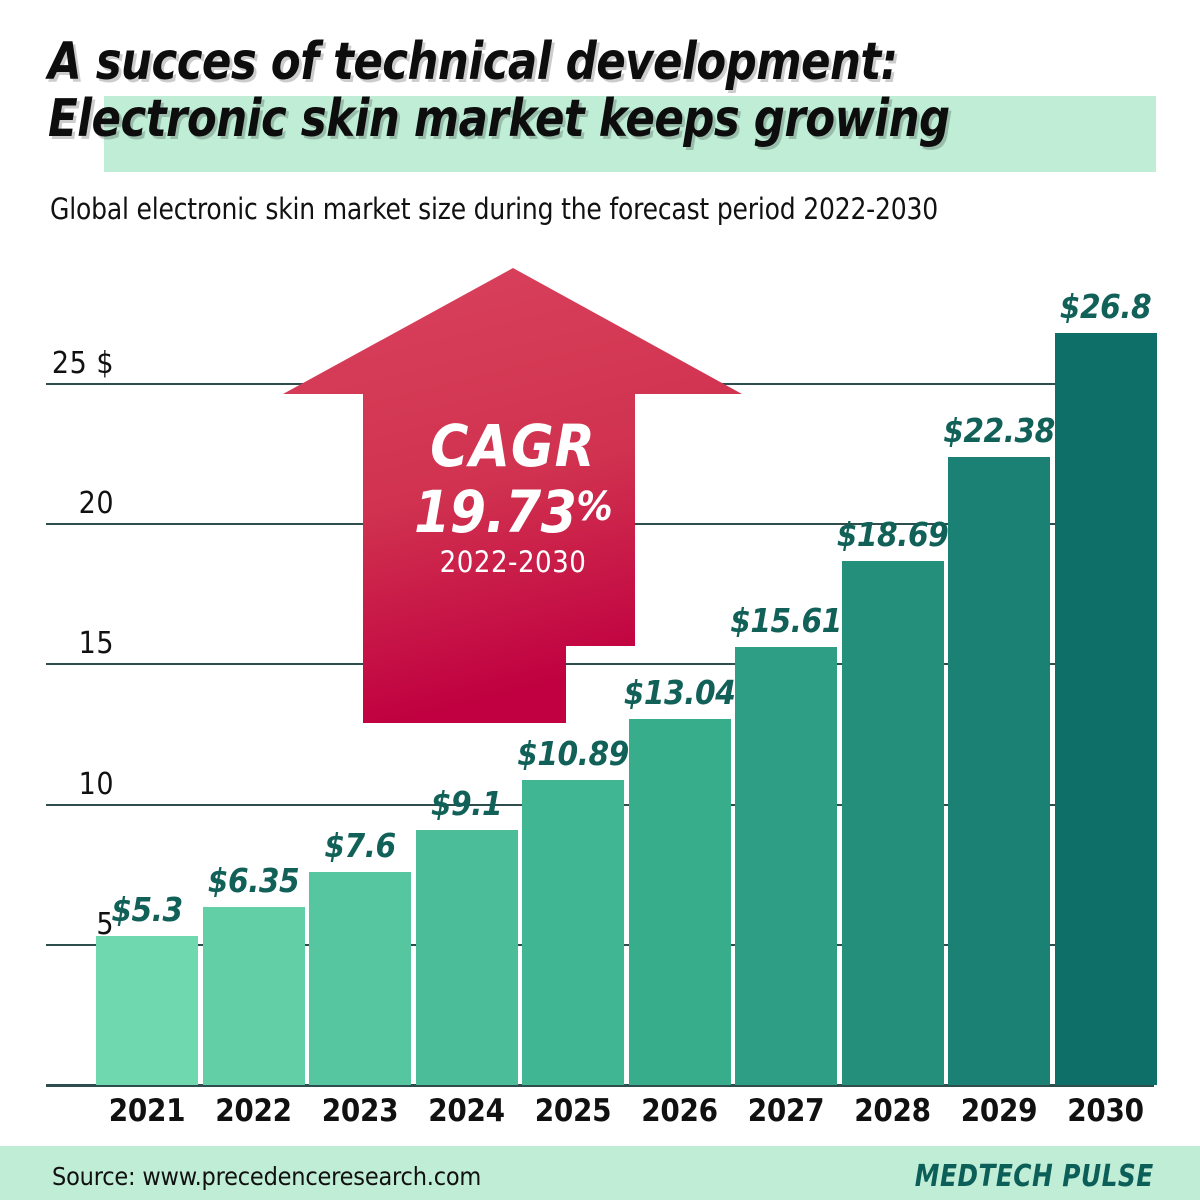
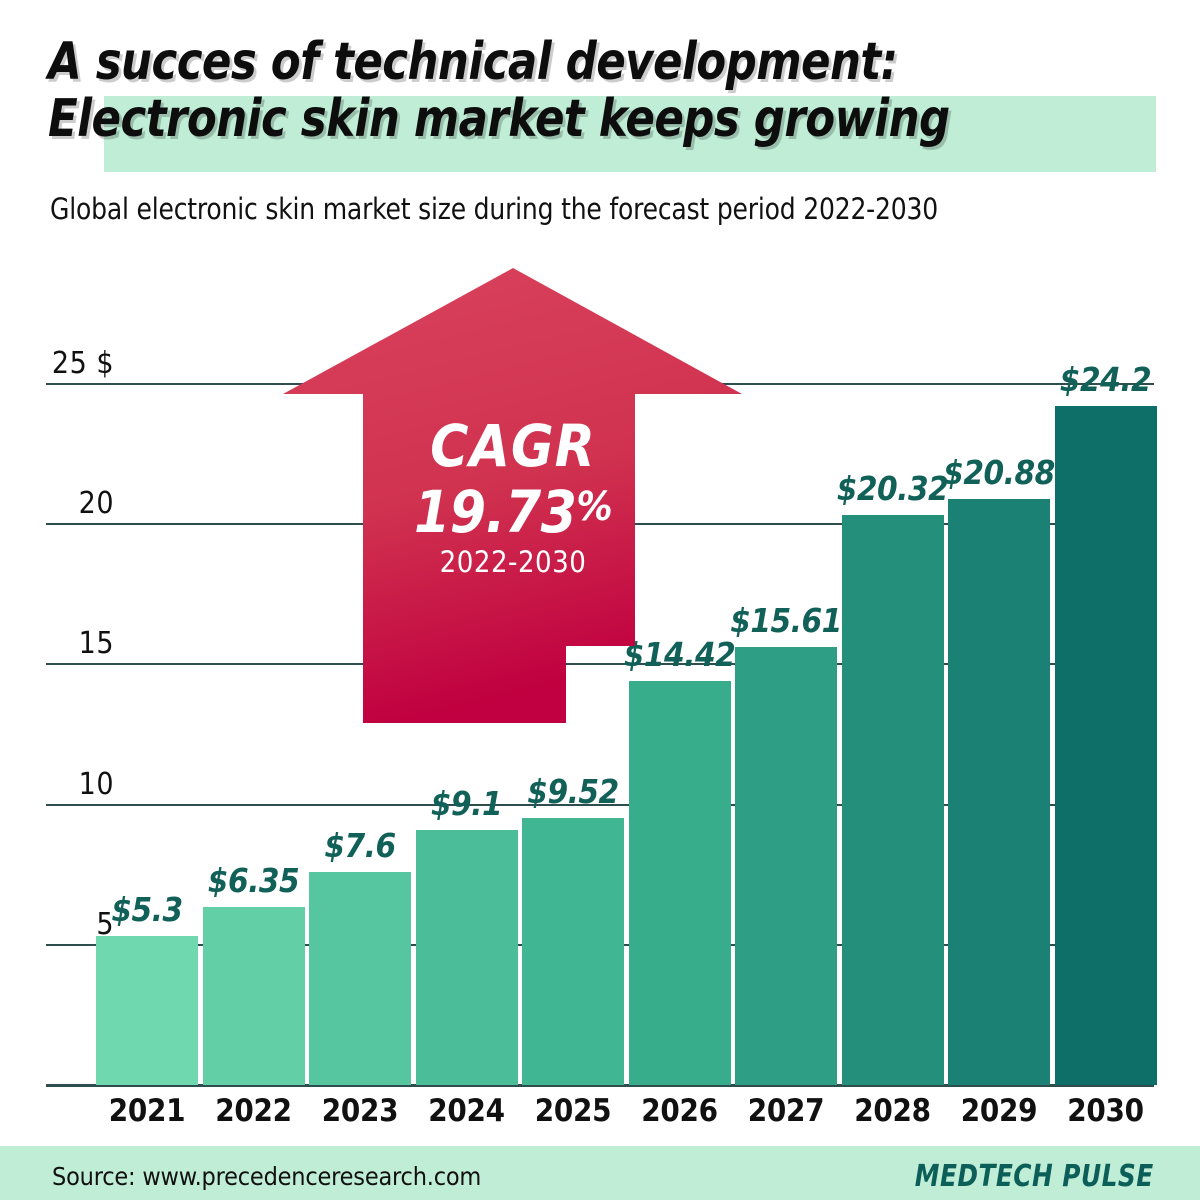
2025: $10.89 -> $9.52
2026: $13.04 -> $14.42
2028: $18.69 -> $20.32
2029: $22.38 -> $20.88
2030: $26.8 -> $24.2
